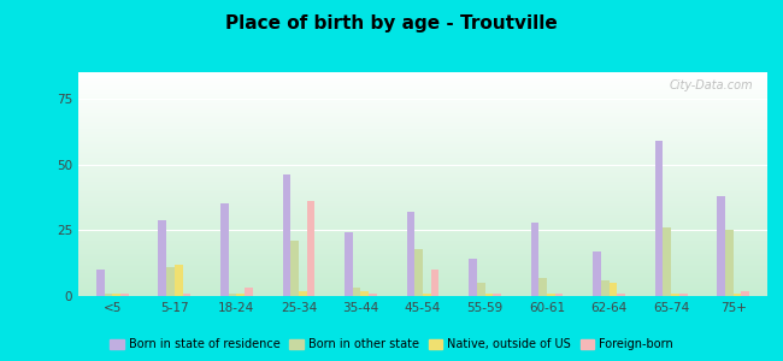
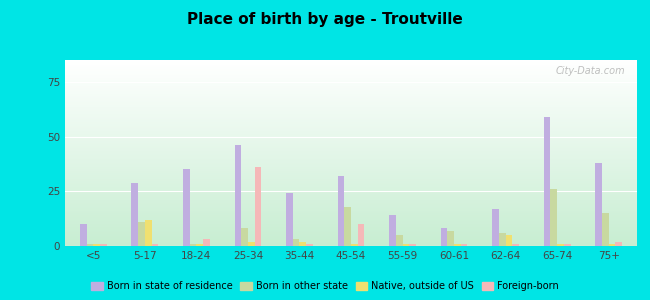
Born in other state/25-34: 21 -> 8
Born in state of residence/60-61: 28 -> 8
Born in other state/75+: 25 -> 15
